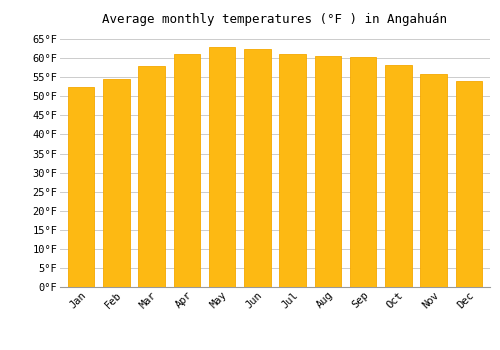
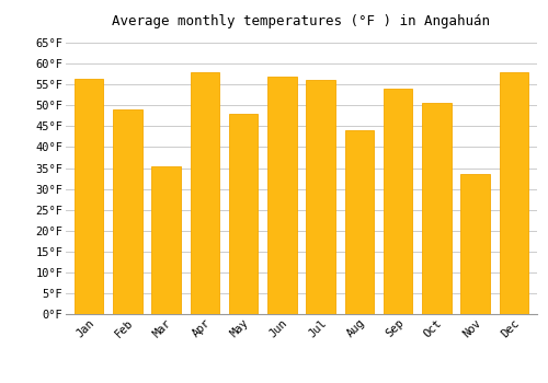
Jan: 52.5°F -> 56.5°F
Feb: 54.5°F -> 49.0°F
Mar: 58.0°F -> 35.5°F
Apr: 61.2°F -> 58.0°F
May: 63.0°F -> 48.0°F
Jun: 62.5°F -> 57.0°F
Jul: 61.0°F -> 56.0°F
Aug: 60.5°F -> 44.0°F
Sep: 60.3°F -> 54.0°F
Oct: 58.2°F -> 50.5°F
Nov: 55.8°F -> 33.5°F
Dec: 54.0°F -> 58.0°F
